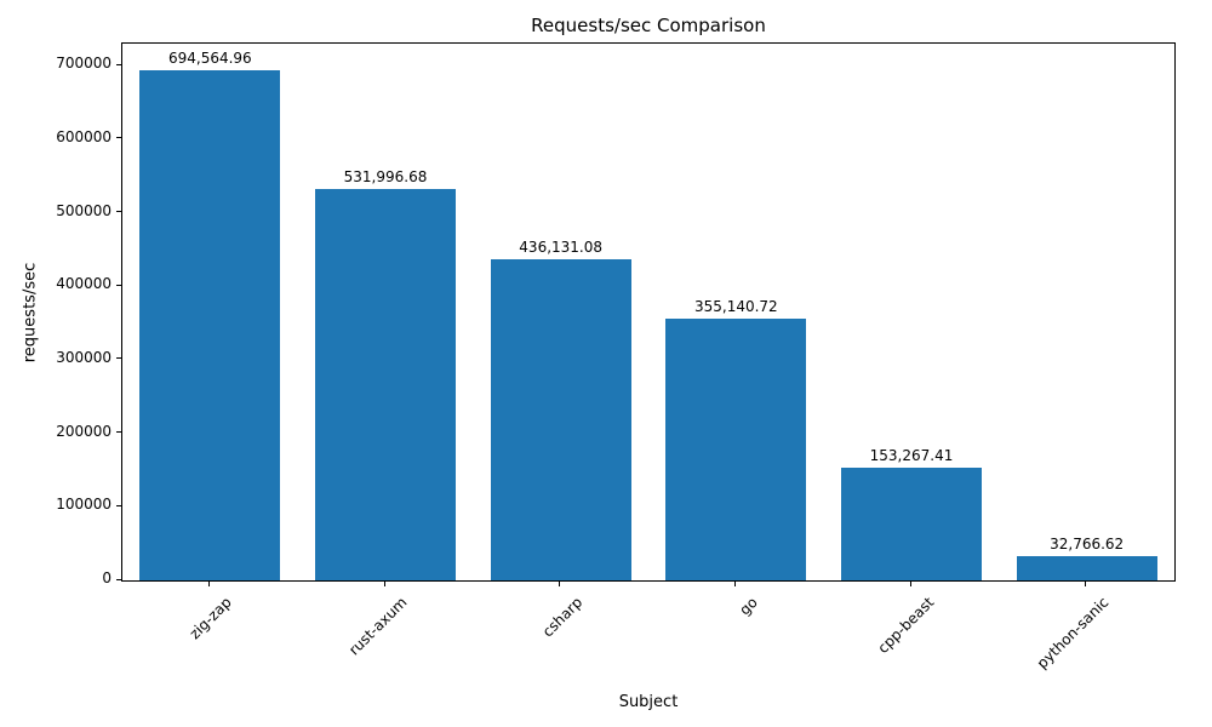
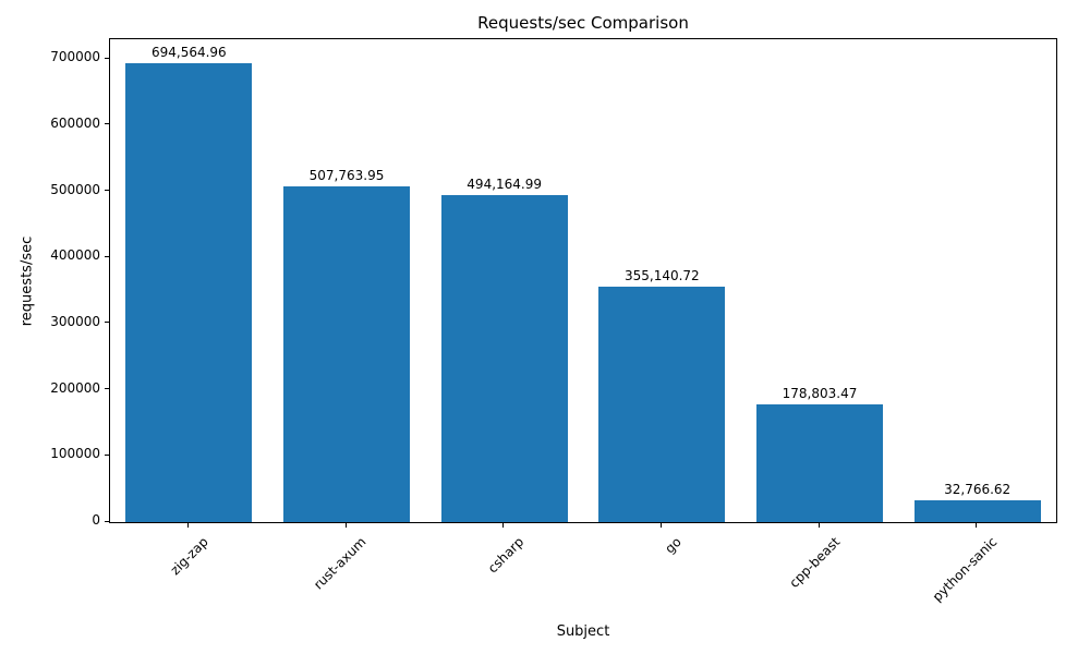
rust-axum: 531,996.68 -> 507,763.95
csharp: 436,131.08 -> 494,164.99
cpp-beast: 153,267.41 -> 178,803.47
